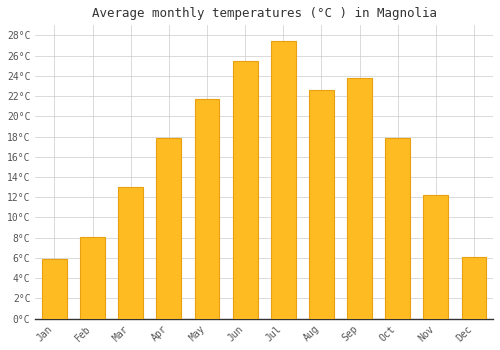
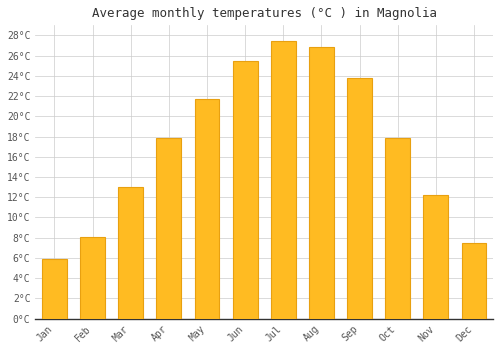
Aug: 22.6°C -> 26.9°C
Dec: 6.1°C -> 7.5°C
